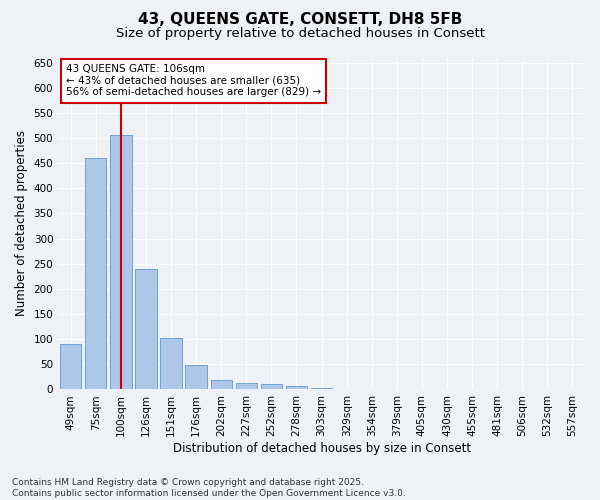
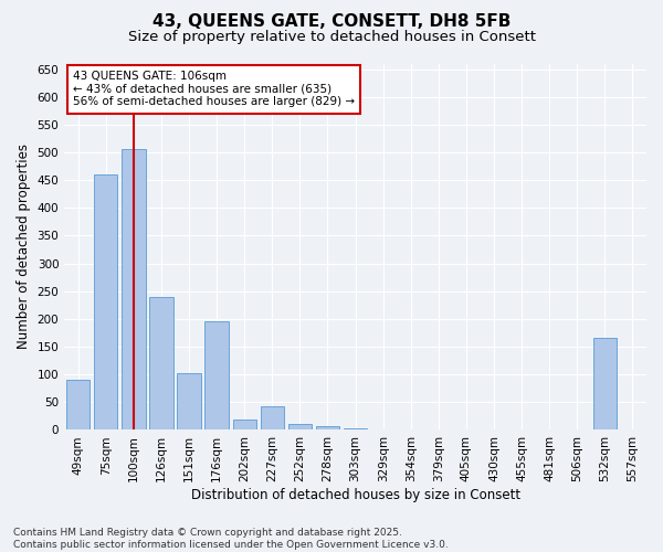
176sqm: 48 -> 196
227sqm: 13 -> 42
532sqm: 1 -> 166
